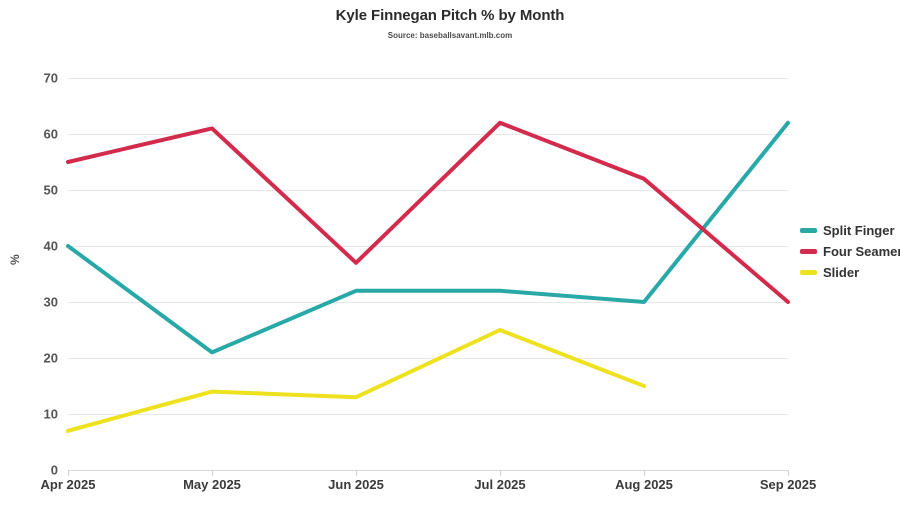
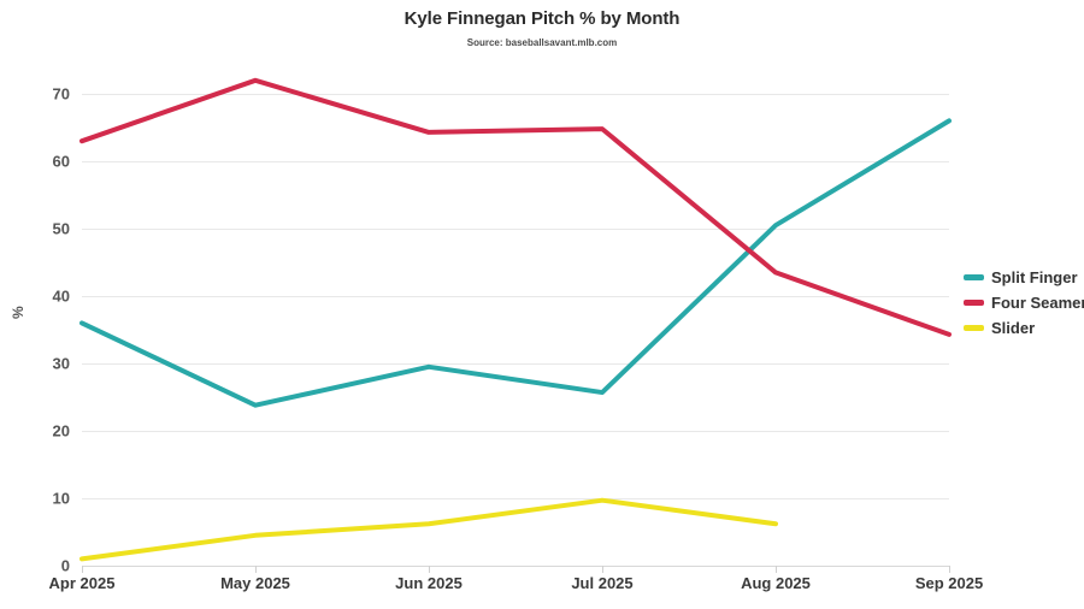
Split Finger/Apr 2025: 40 -> 36
Four Seamer/Apr 2025: 55 -> 63
Slider/Apr 2025: 7 -> 1
Split Finger/May 2025: 21 -> 24
Four Seamer/May 2025: 61 -> 72
Slider/May 2025: 14 -> 4
Split Finger/Jun 2025: 32 -> 30
Four Seamer/Jun 2025: 37 -> 64
Slider/Jun 2025: 13 -> 6
Split Finger/Jul 2025: 32 -> 26
Four Seamer/Jul 2025: 62 -> 65
Slider/Jul 2025: 25 -> 10
Split Finger/Aug 2025: 30 -> 50
Four Seamer/Aug 2025: 52 -> 44
Slider/Aug 2025: 15 -> 6
Split Finger/Sep 2025: 62 -> 66
Four Seamer/Sep 2025: 30 -> 34
